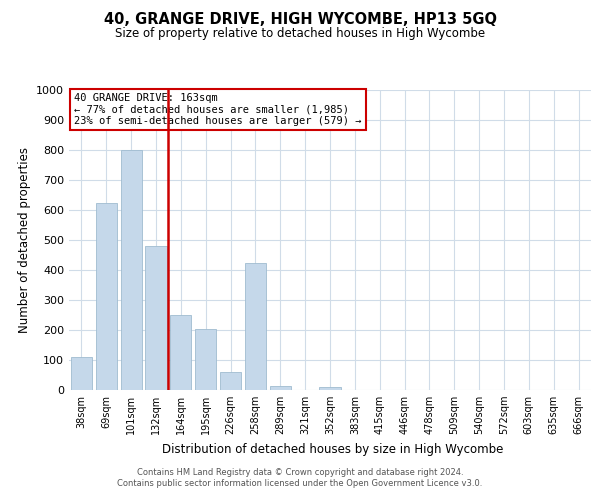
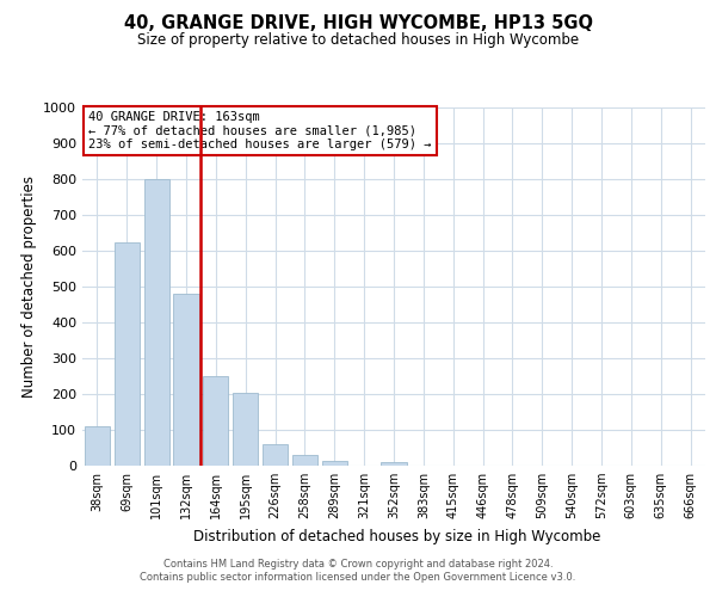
258sqm: 425 -> 30
